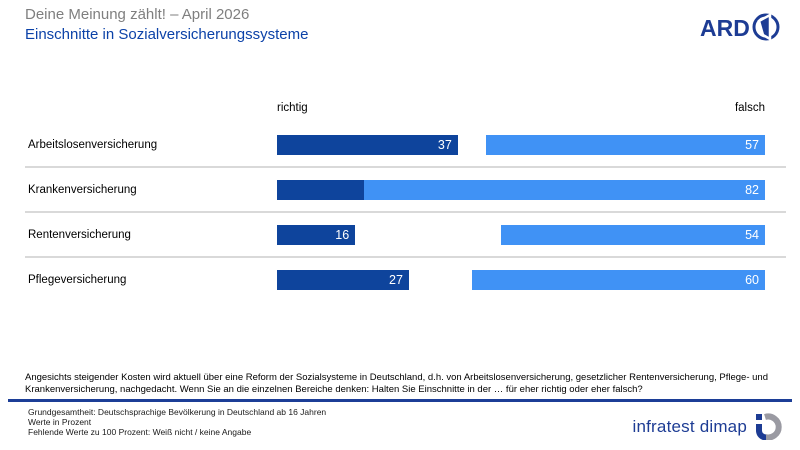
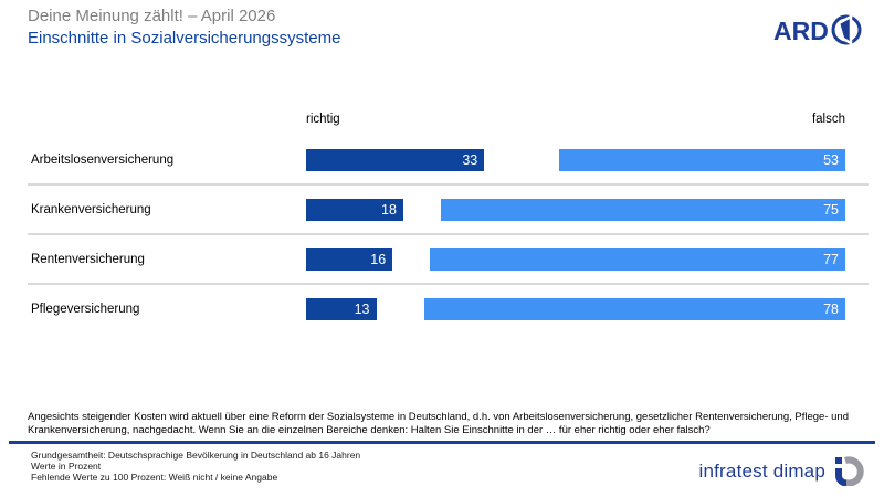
richtig/Arbeitslosenversicherung: 37 -> 33
falsch/Arbeitslosenversicherung: 57 -> 53
richtig/Krankenversicherung: 41 -> 18
falsch/Krankenversicherung: 82 -> 75
falsch/Rentenversicherung: 54 -> 77
richtig/Pflegeversicherung: 27 -> 13
falsch/Pflegeversicherung: 60 -> 78
